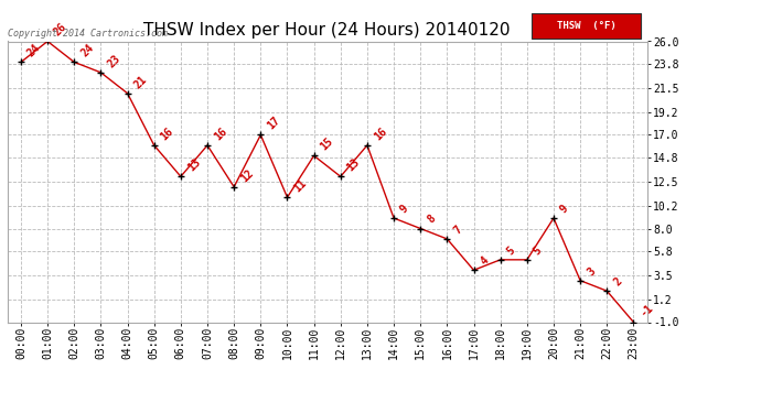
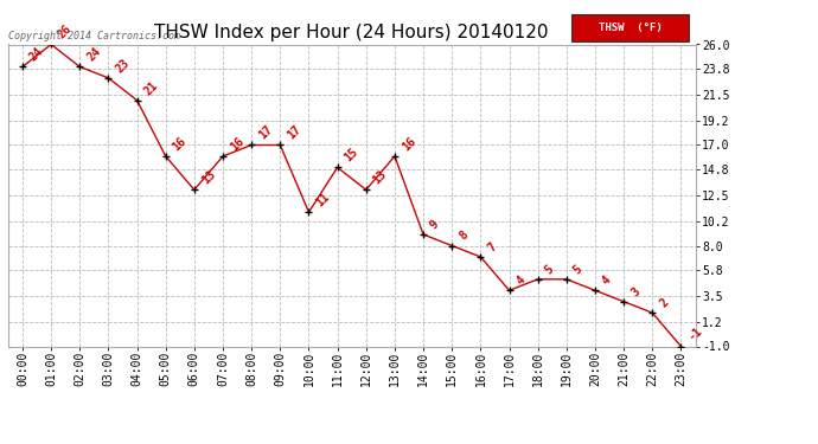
08:00: 12 -> 17
20:00: 9 -> 4
